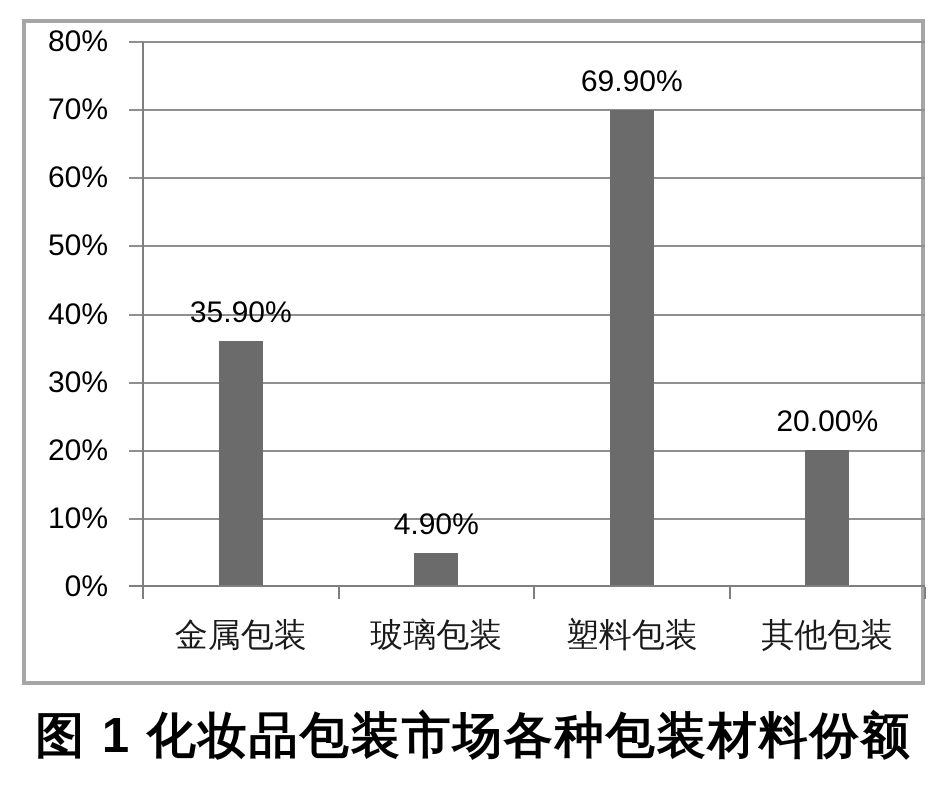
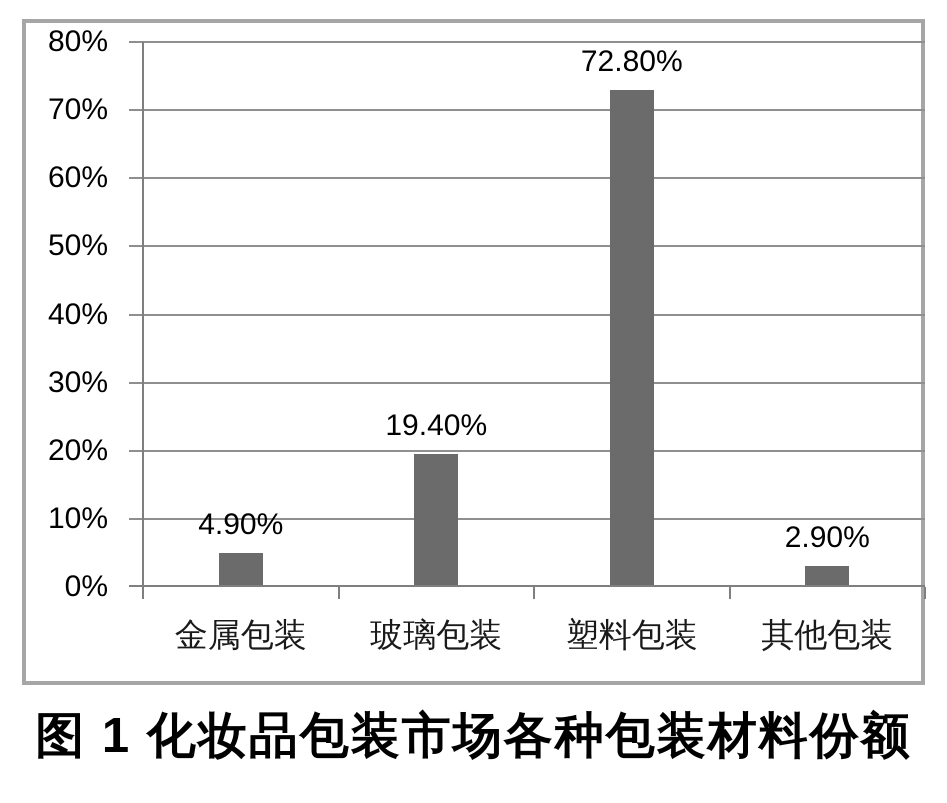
金属包装: 35.90% -> 4.90%
玻璃包装: 4.90% -> 19.40%
塑料包装: 69.90% -> 72.80%
其他包装: 20.00% -> 2.90%
